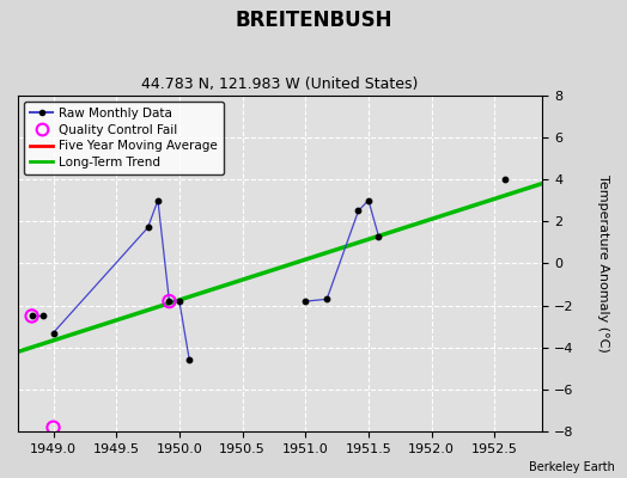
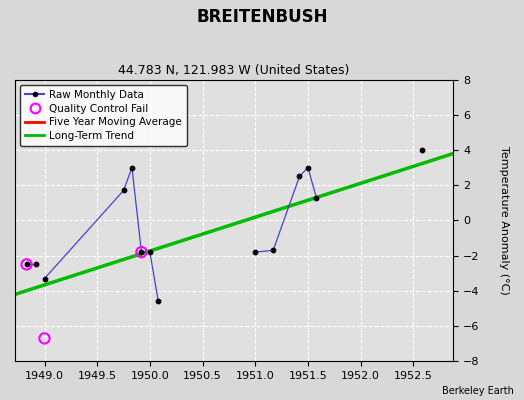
Quality Control Fail/1949.0: -7.8 -> -6.7
